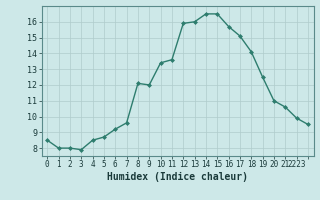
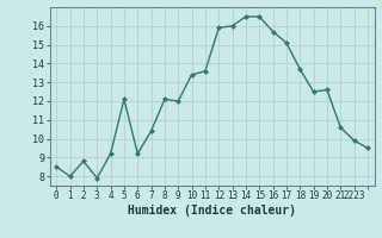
2: 8.0 -> 8.8
4: 8.5 -> 9.2
5: 8.7 -> 12.1
7: 9.6 -> 10.4
18: 14.1 -> 13.7
20: 11.0 -> 12.6
